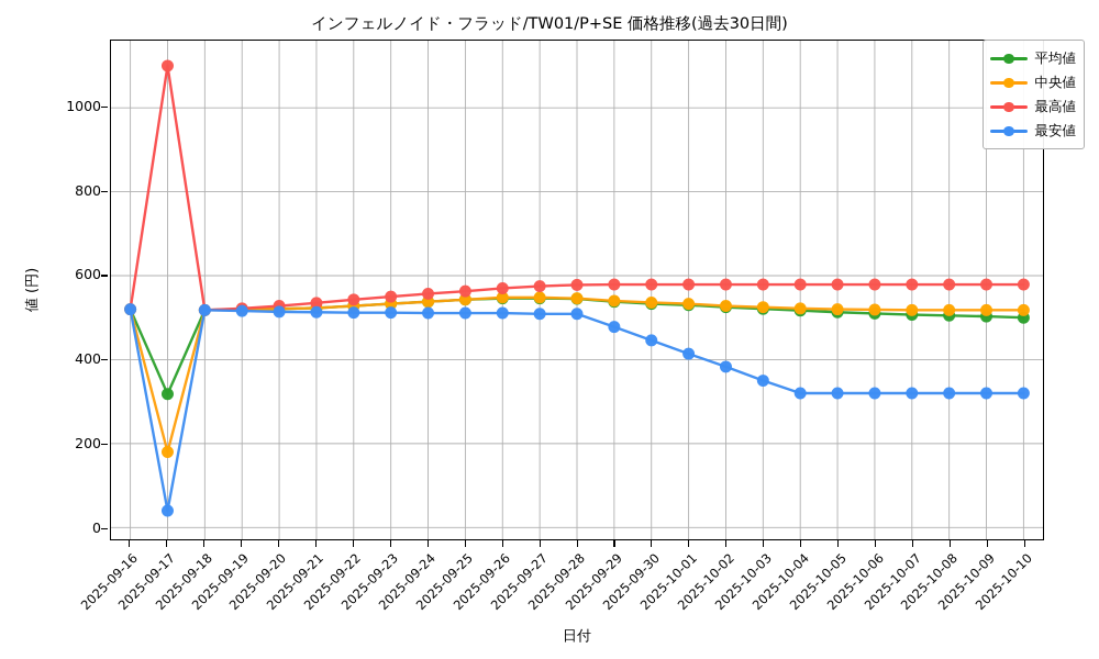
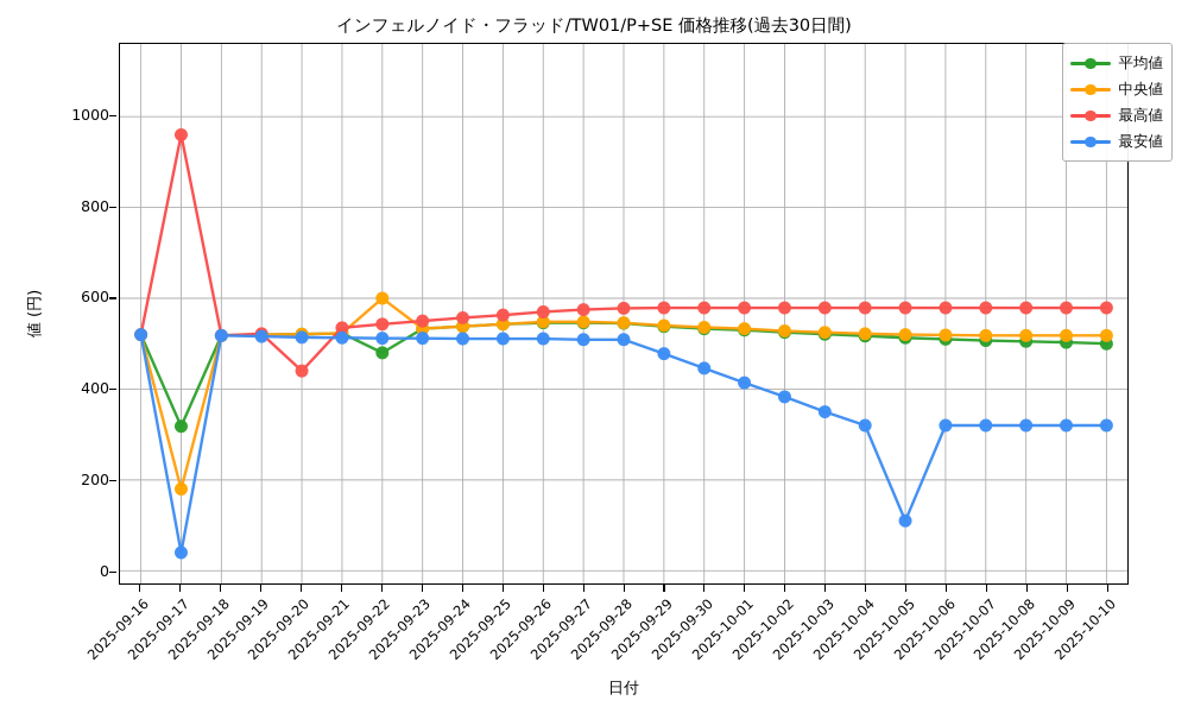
最高値/2025-09-17: 1100 -> 960
最高値/2025-09-20: 530 -> 440
平均値/2025-09-22: 530 -> 480
中央値/2025-09-22: 530 -> 600
最安値/2025-10-05: 320 -> 110
